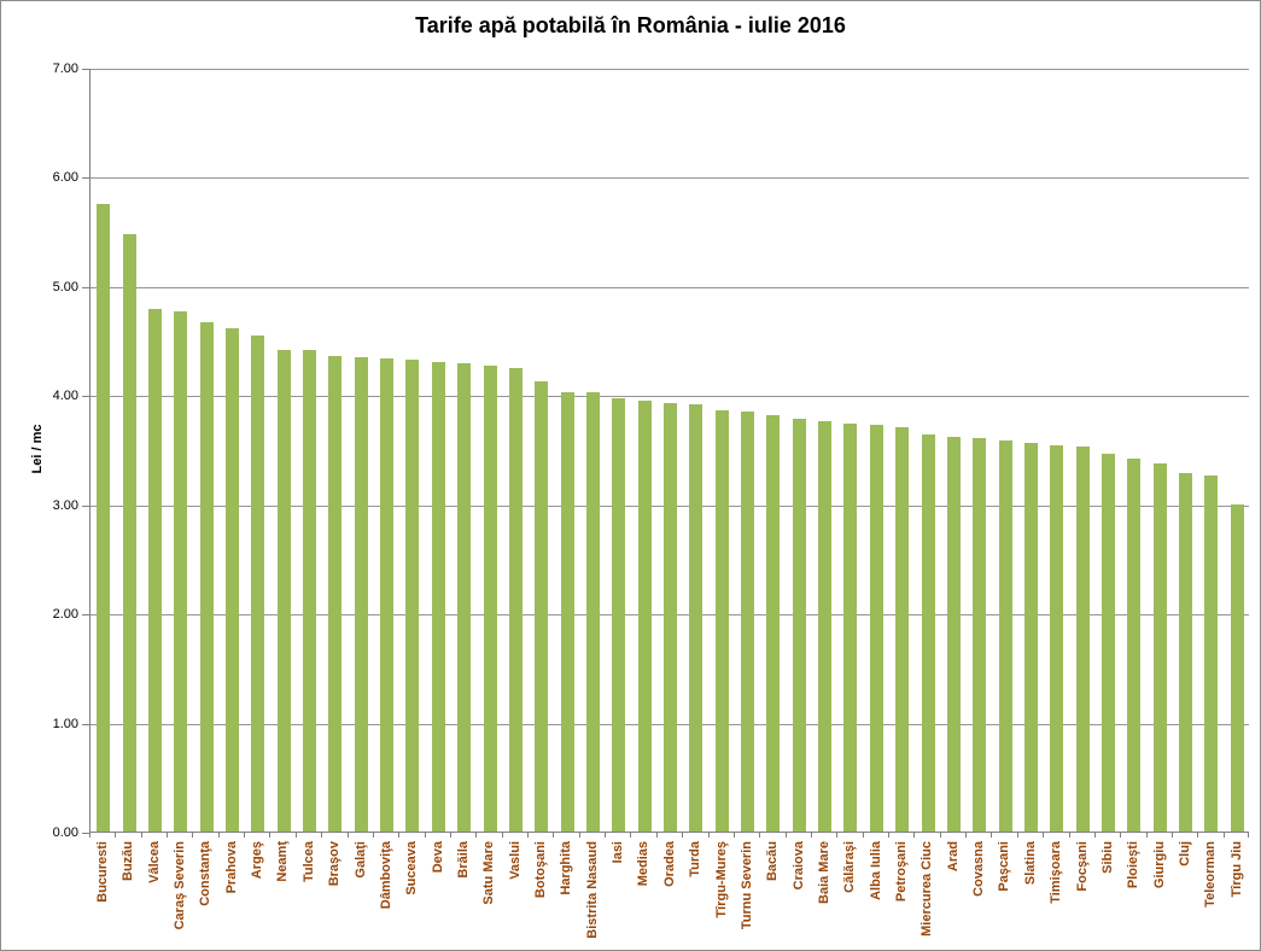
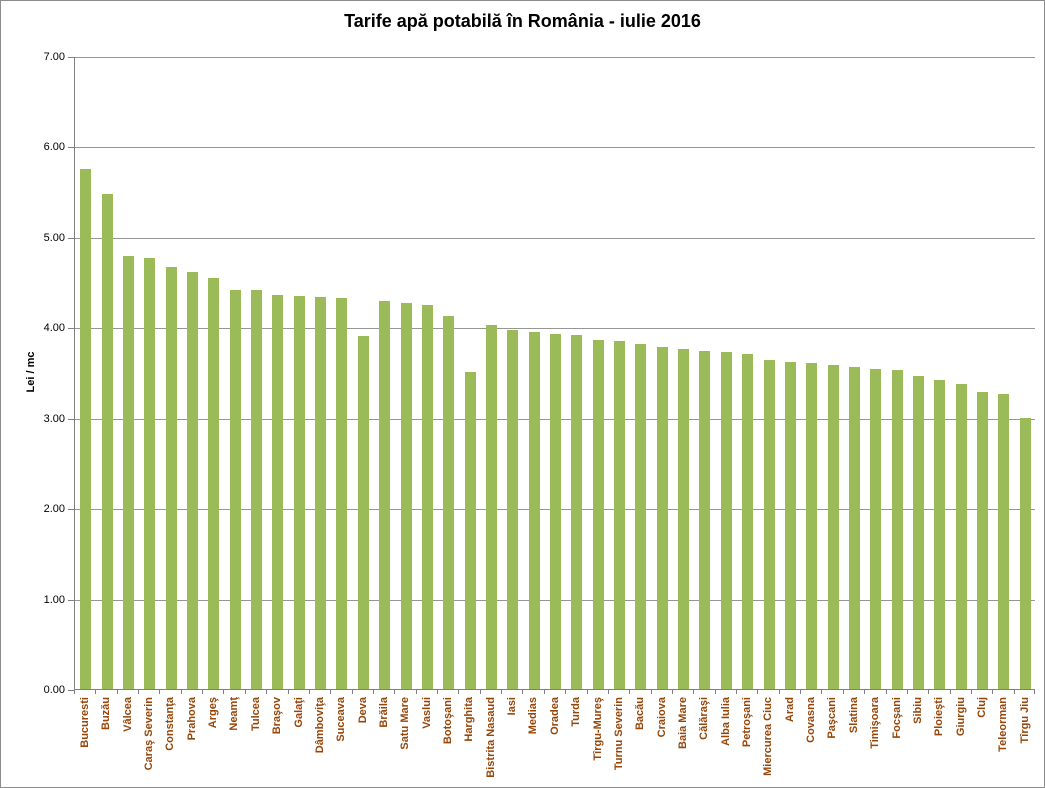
Deva: 4.3 -> 3.9
Harghita: 4.0 -> 3.5
